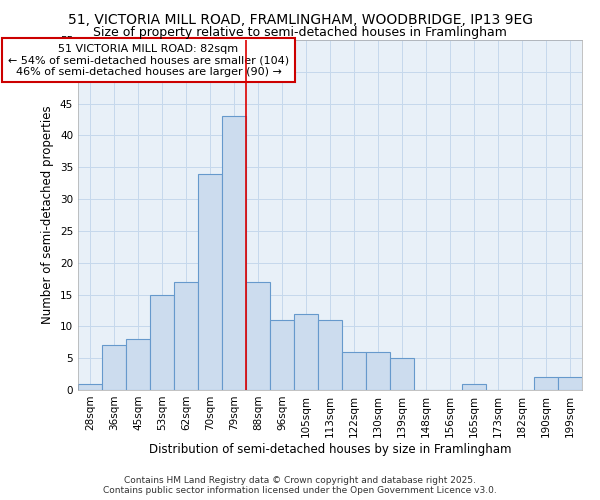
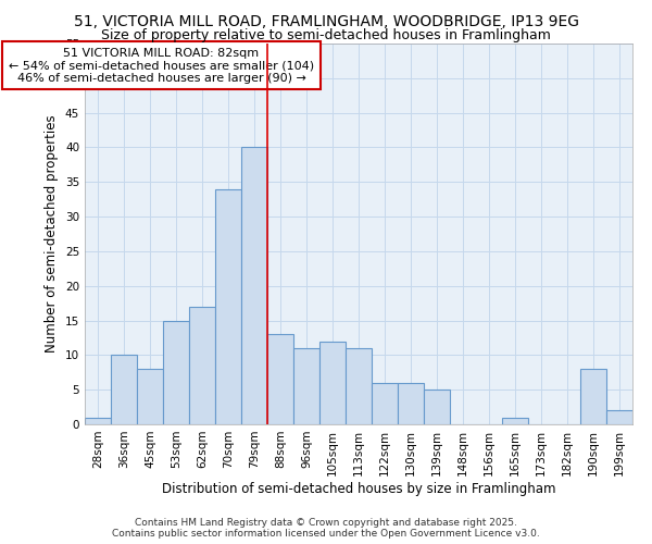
36sqm: 7 -> 10
79sqm: 43 -> 40
88sqm: 17 -> 13
190sqm: 2 -> 8
